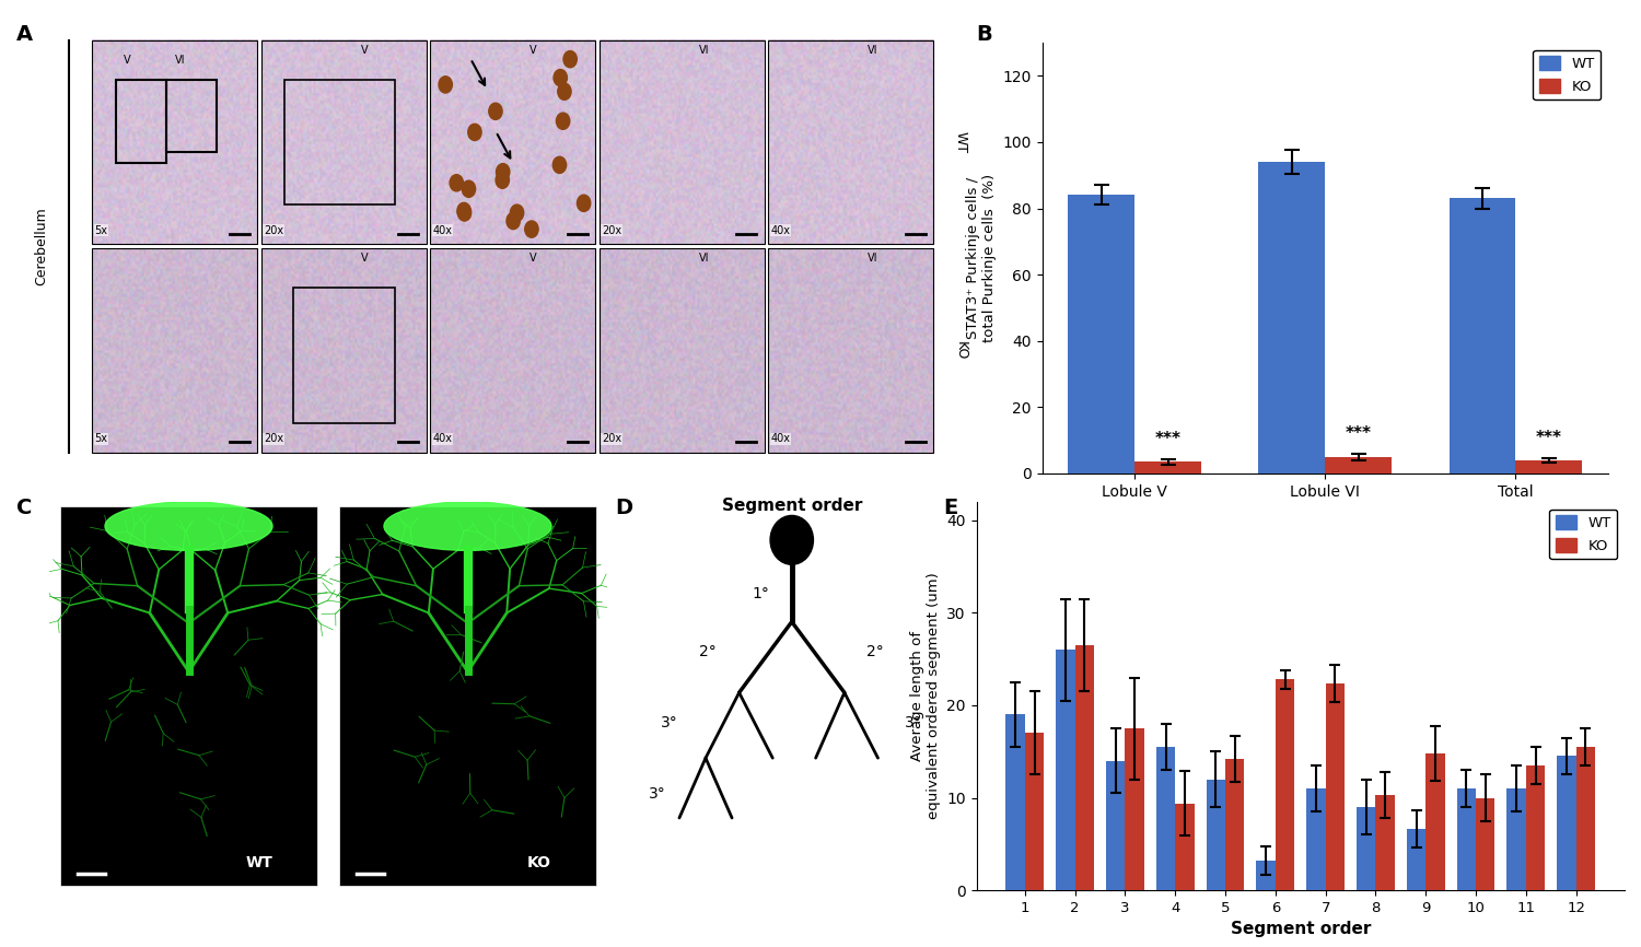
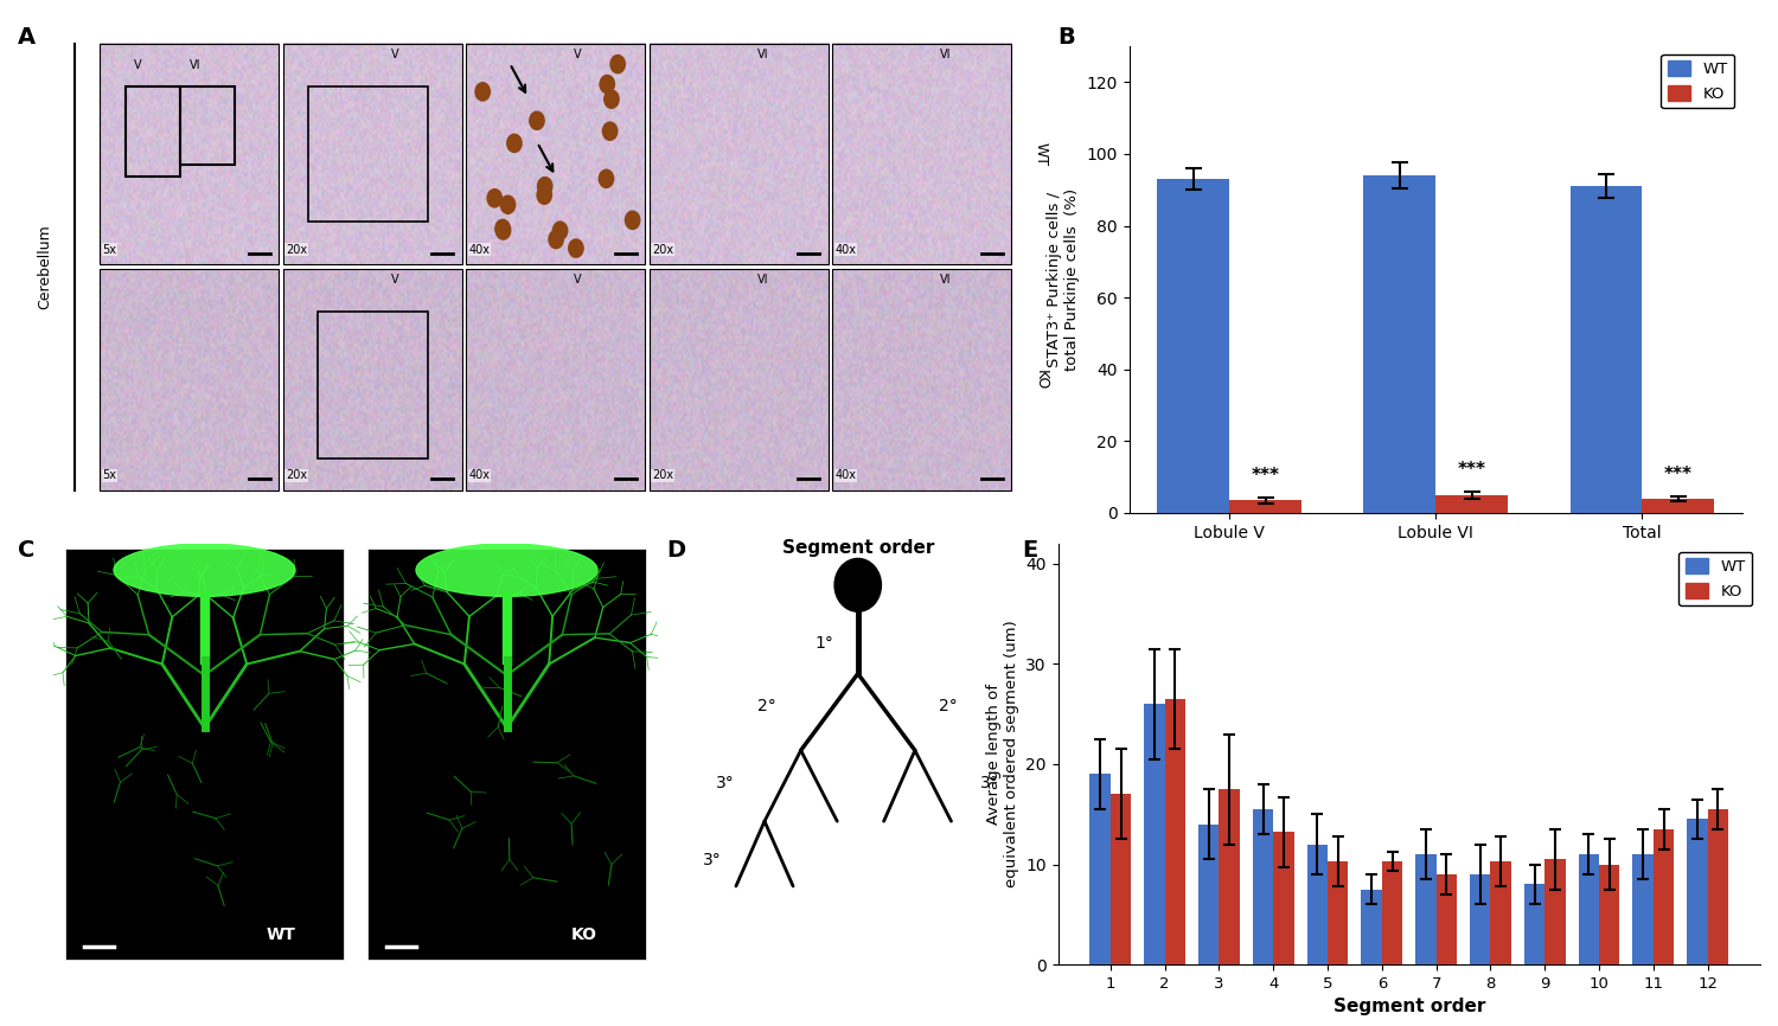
WT/Lobule V: 84 -> 93
WT/Total: 83 -> 91
KO/4: 9.4 -> 13.2
KO/5: 14.2 -> 10.3
WT/6: 3.2 -> 7.5
KO/6: 22.8 -> 10.3
KO/7: 22.4 -> 9.0
WT/9: 6.6 -> 8.0
KO/9: 14.8 -> 10.5
